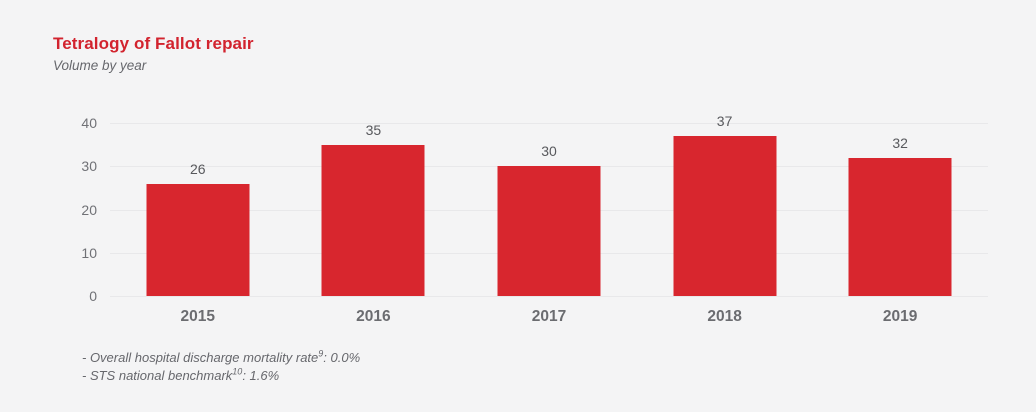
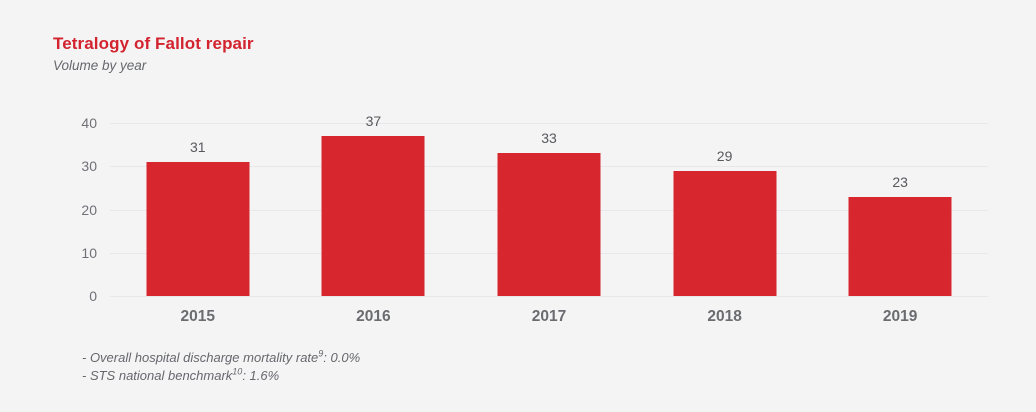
2015: 26 -> 31
2016: 35 -> 37
2017: 30 -> 33
2018: 37 -> 29
2019: 32 -> 23
